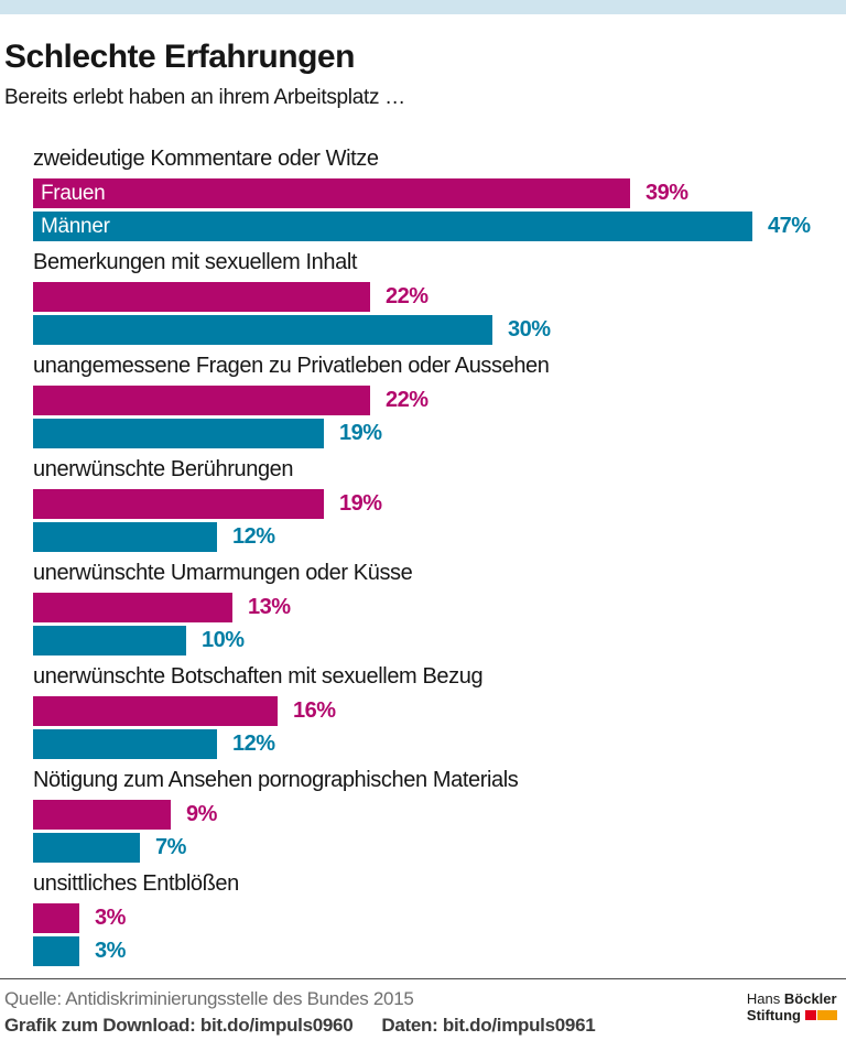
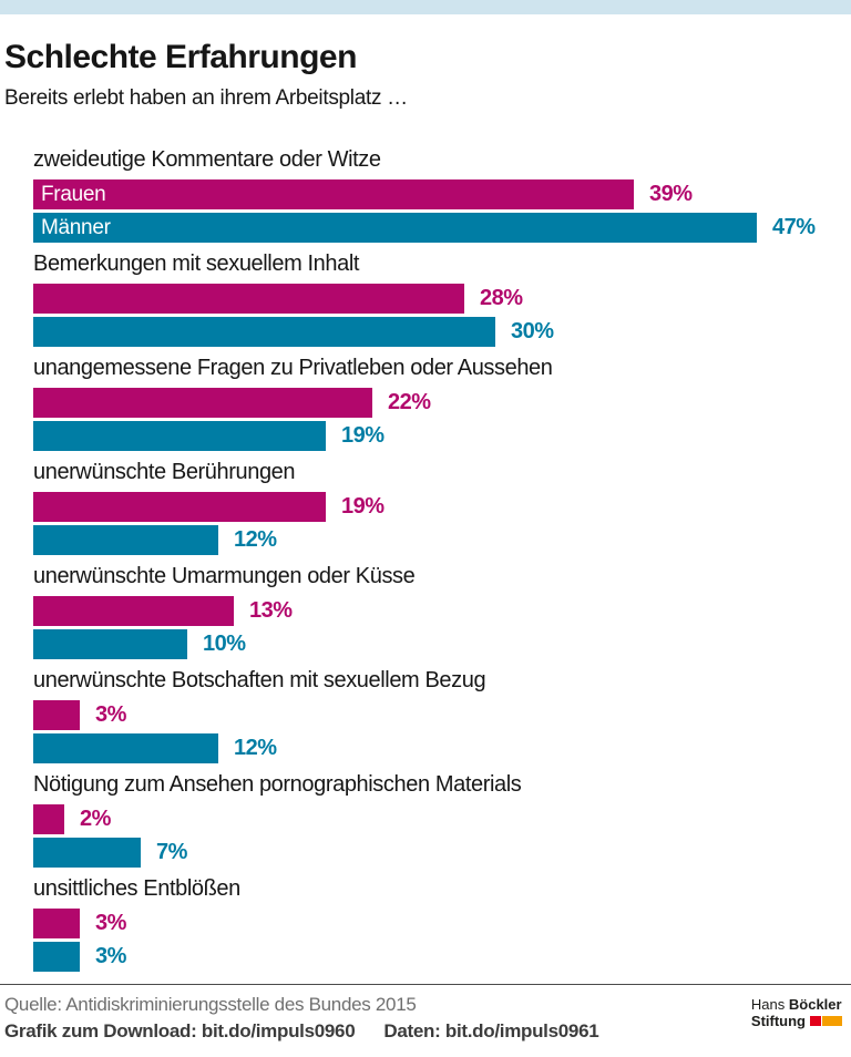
Frauen/Bemerkungen mit sexuellem Inhalt: 22% -> 28%
Frauen/unerwünschte Botschaften mit sexuellem Bezug: 16% -> 3%
Frauen/Nötigung zum Ansehen pornographischen Materials: 9% -> 2%
